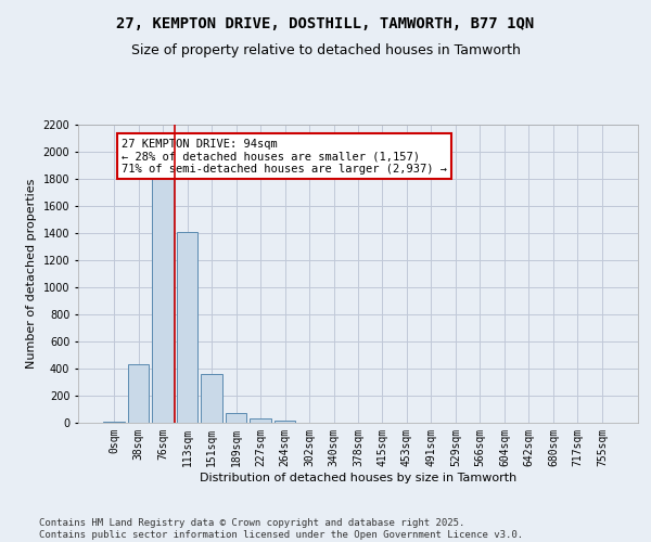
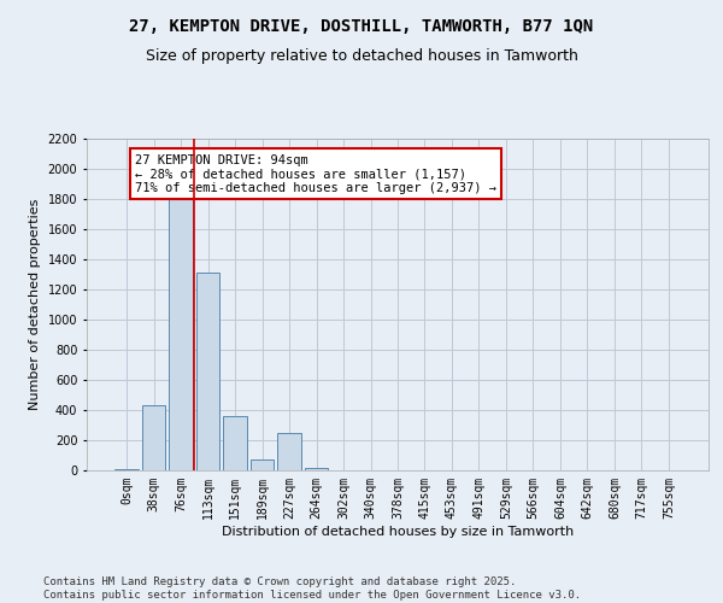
113sqm: 1410 -> 1310
227sqm: 30 -> 250
